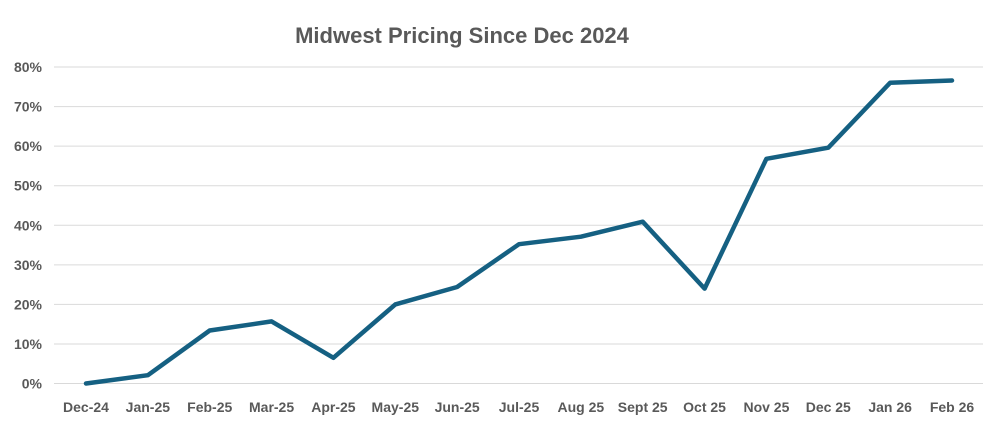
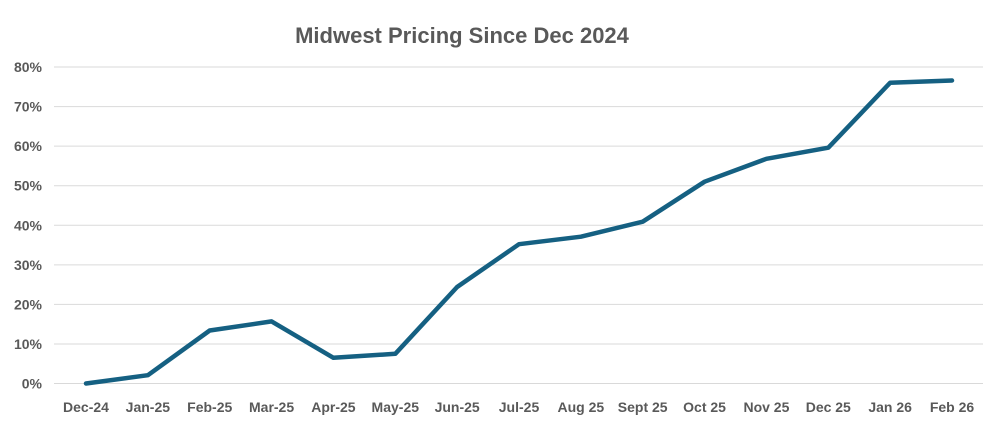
May-25: 20% -> 8%
Oct 25: 24% -> 51%
